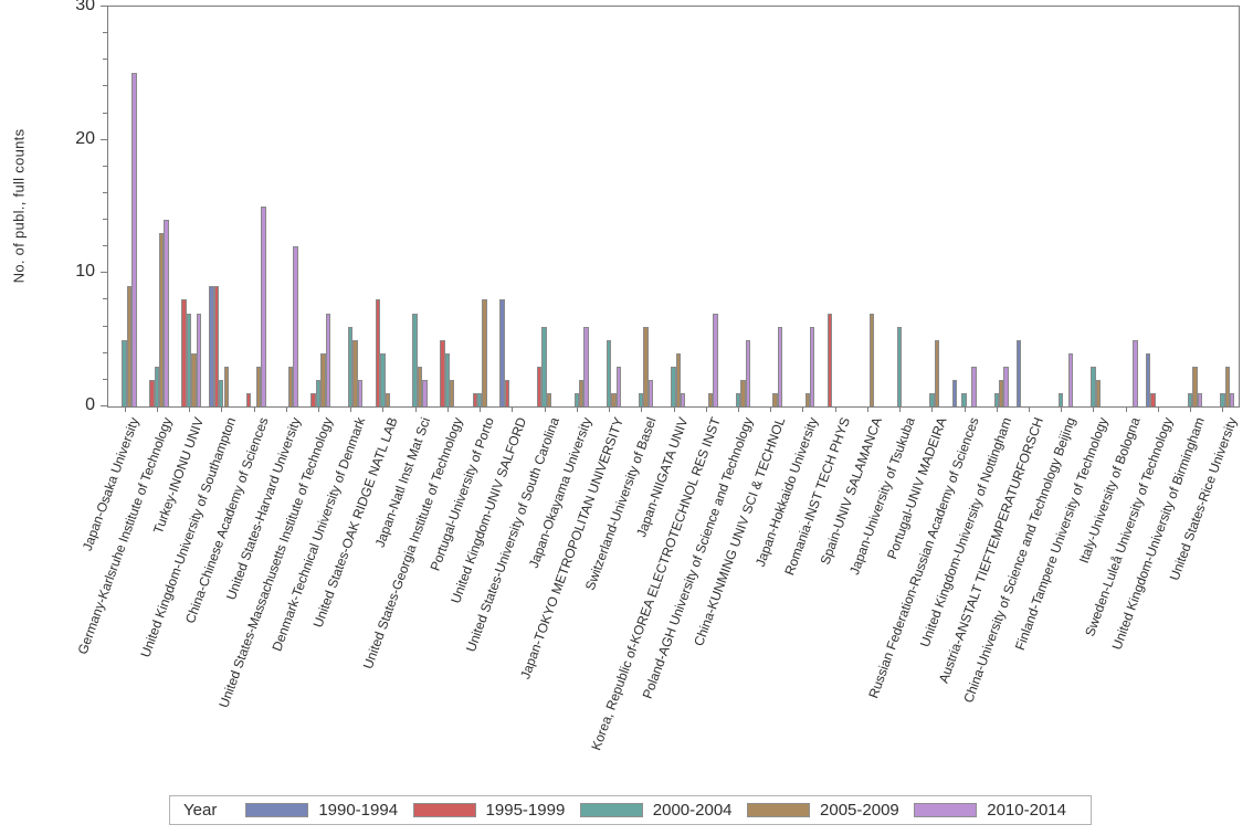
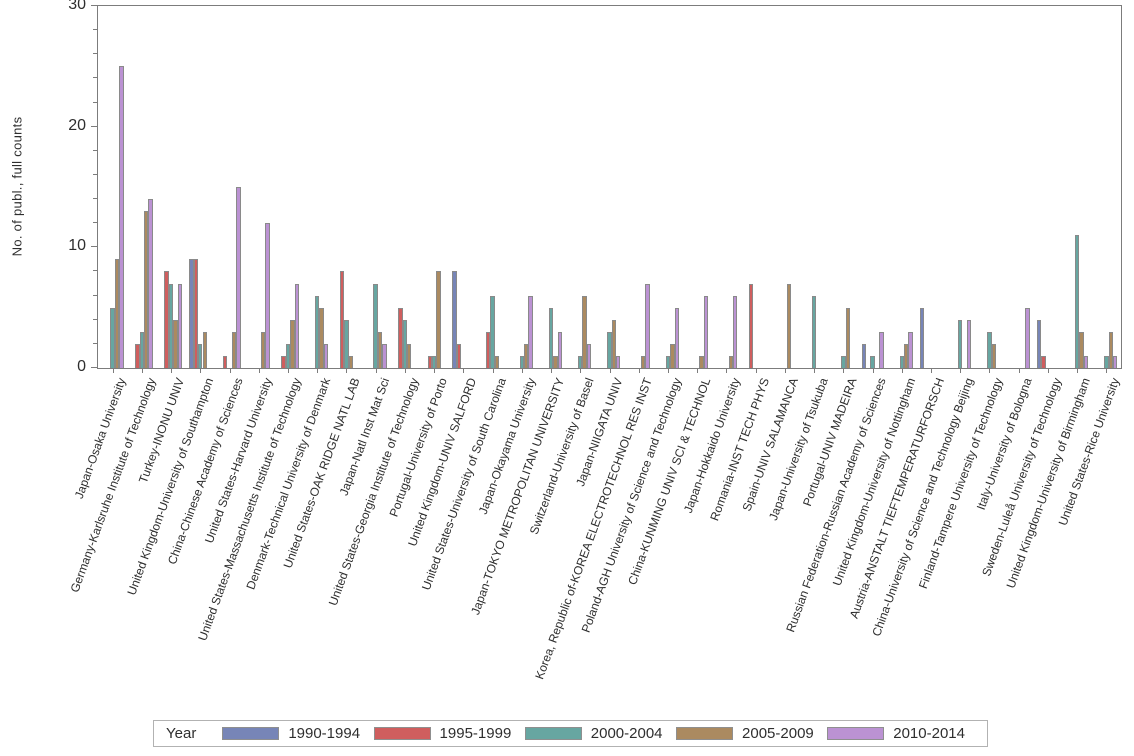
2000-2004/China-University of Science and Technology Beijing: 1 -> 4
2000-2004/United Kingdom-University of Birmingham: 1 -> 11
